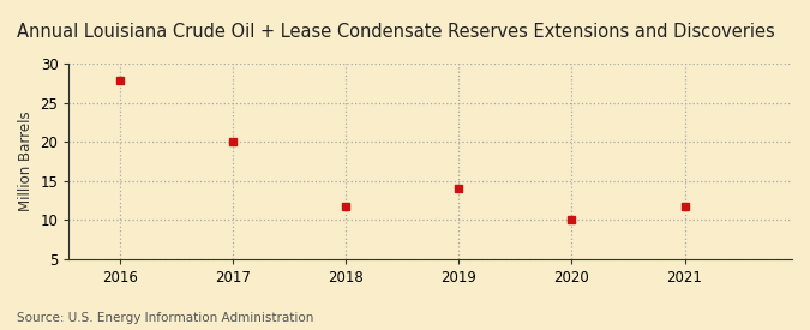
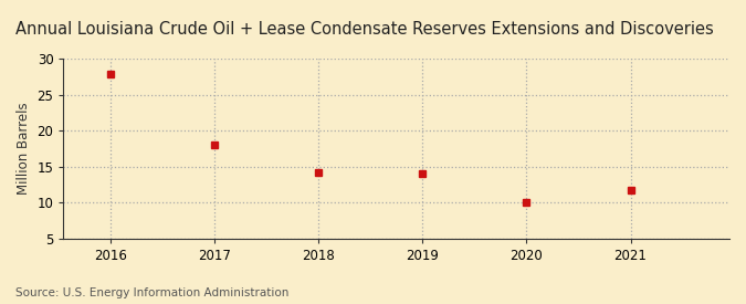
2017: 20.0 -> 18.0
2018: 11.8 -> 14.2
